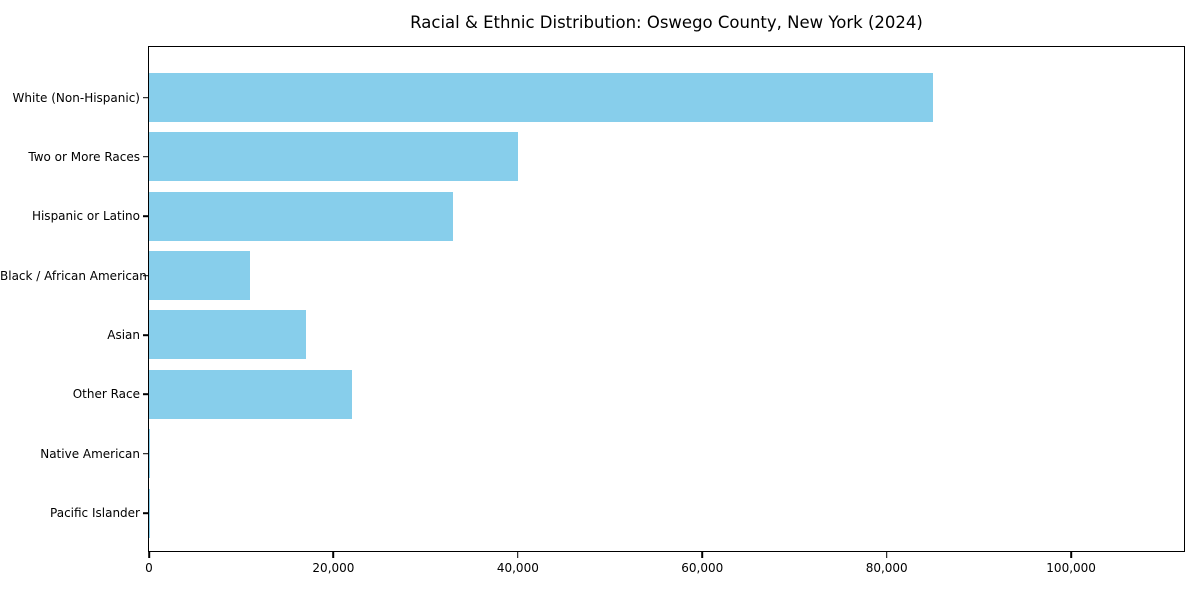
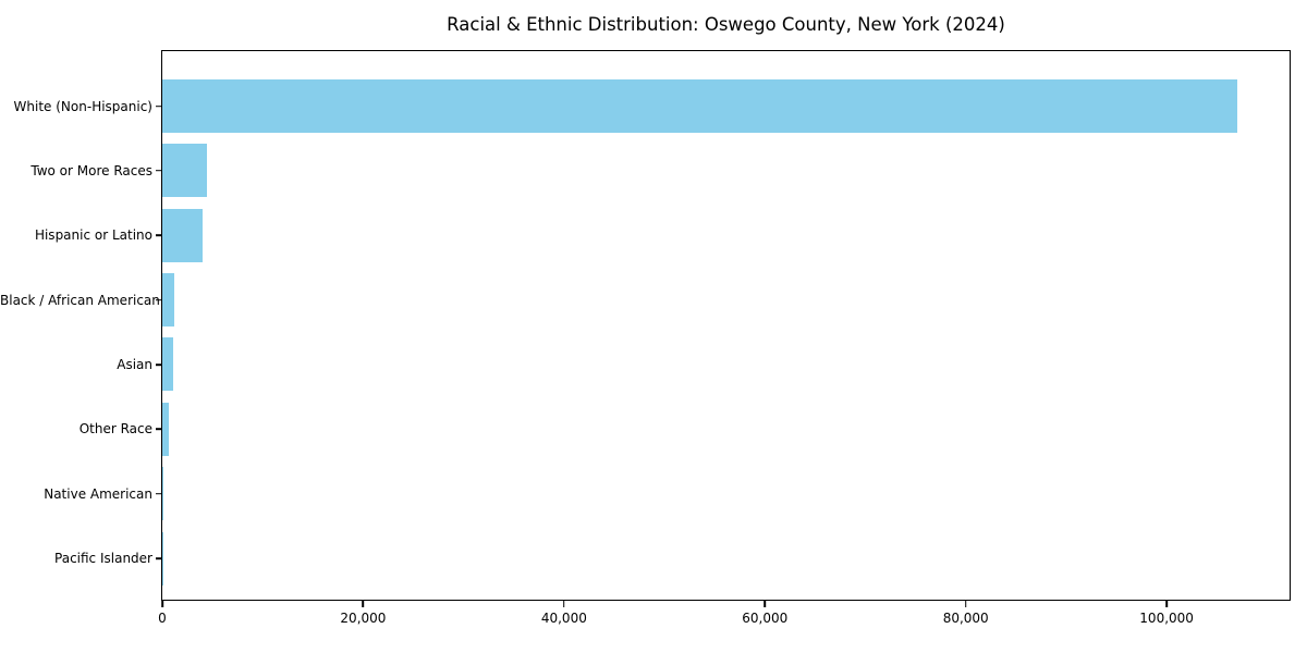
White (Non-Hispanic): 85000 -> 107000
Two or More Races: 40000 -> 4000
Hispanic or Latino: 33000 -> 4000
Black / African American: 11000 -> 1000
Asian: 17000 -> 1000
Other Race: 22000 -> 1000
